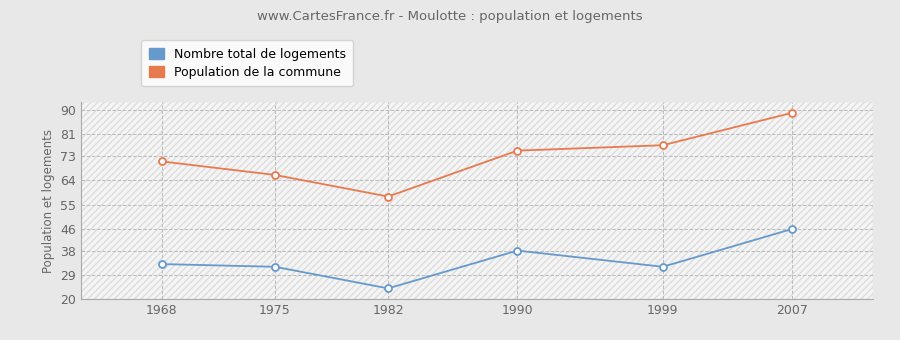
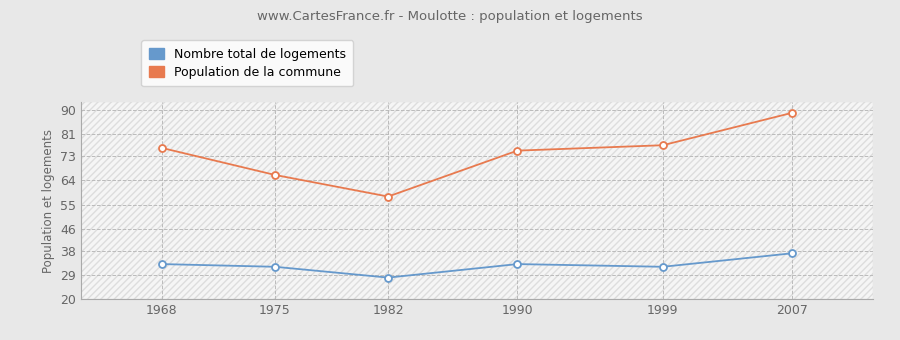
Population de la commune/1968: 71 -> 76
Nombre total de logements/1982: 24 -> 28
Nombre total de logements/1990: 38 -> 33
Nombre total de logements/2007: 46 -> 37
